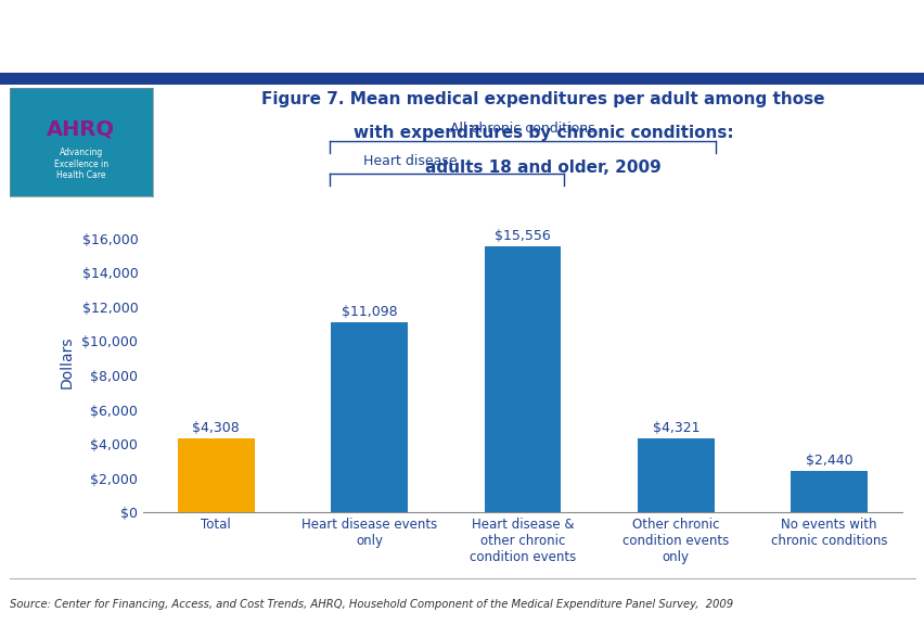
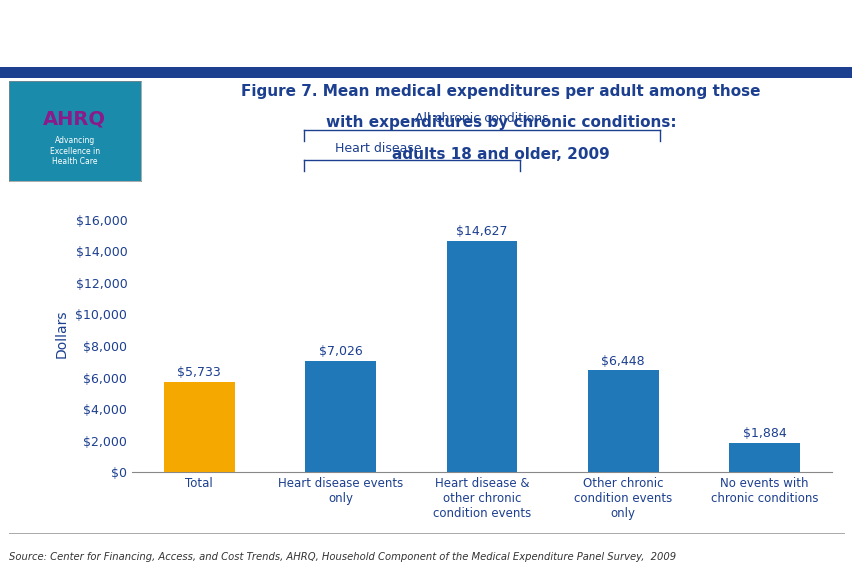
Total: $4,308 -> $5,733
Heart disease events only: $11,098 -> $7,026
Heart disease & other chronic condition events: $15,556 -> $14,627
Other chronic condition events only: $4,321 -> $6,448
No events with chronic conditions: $2,440 -> $1,884
